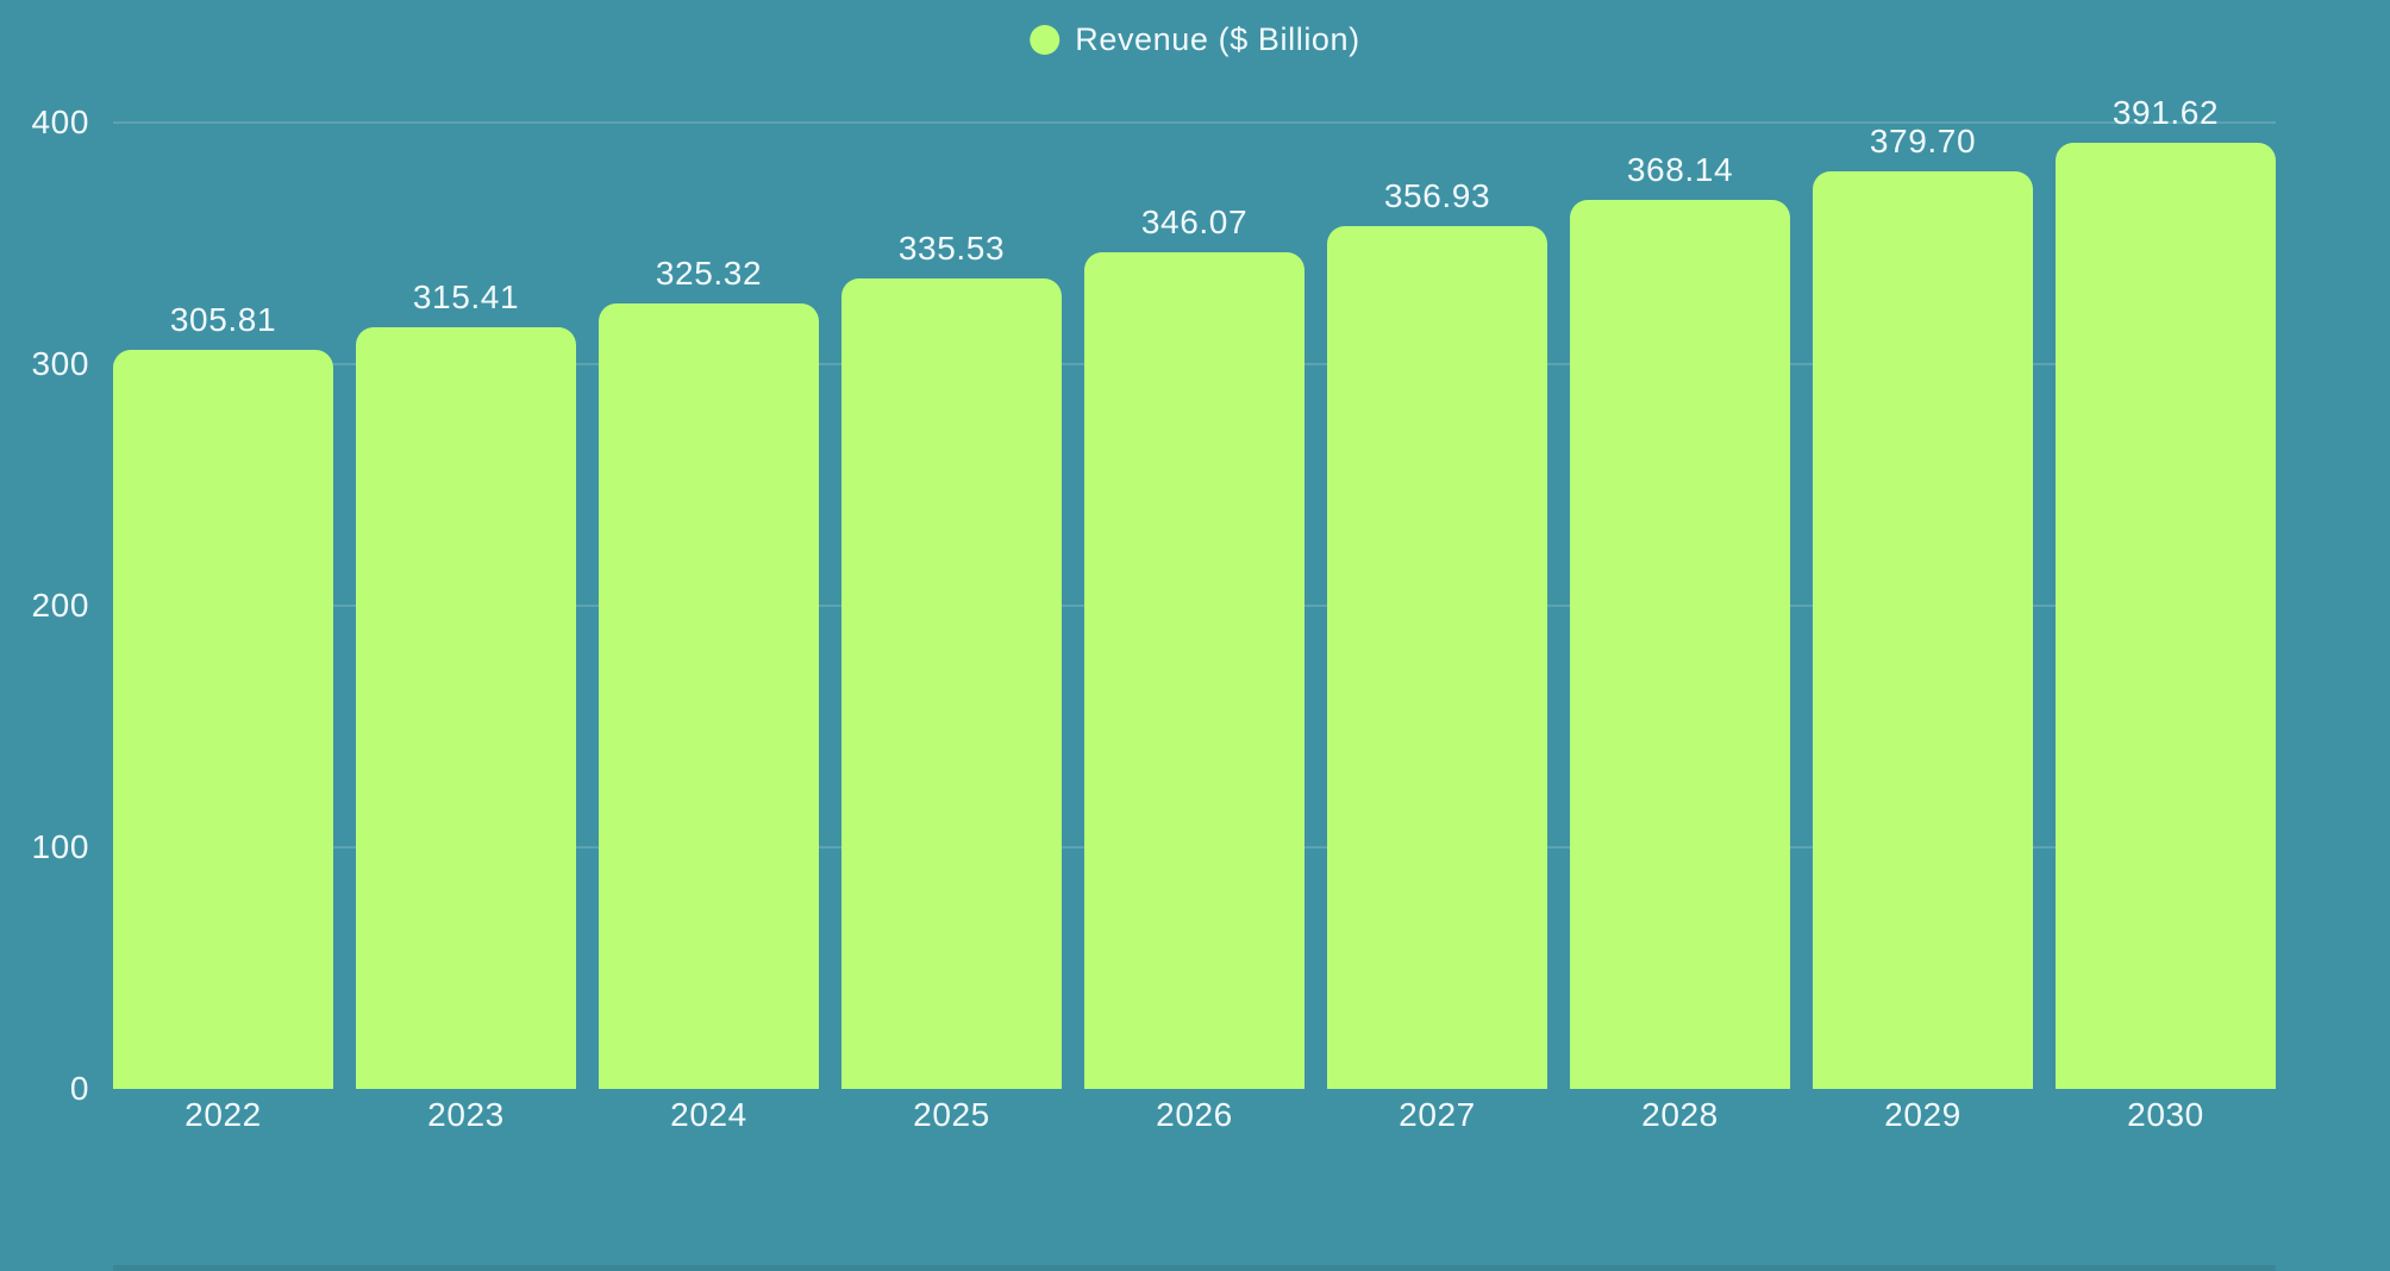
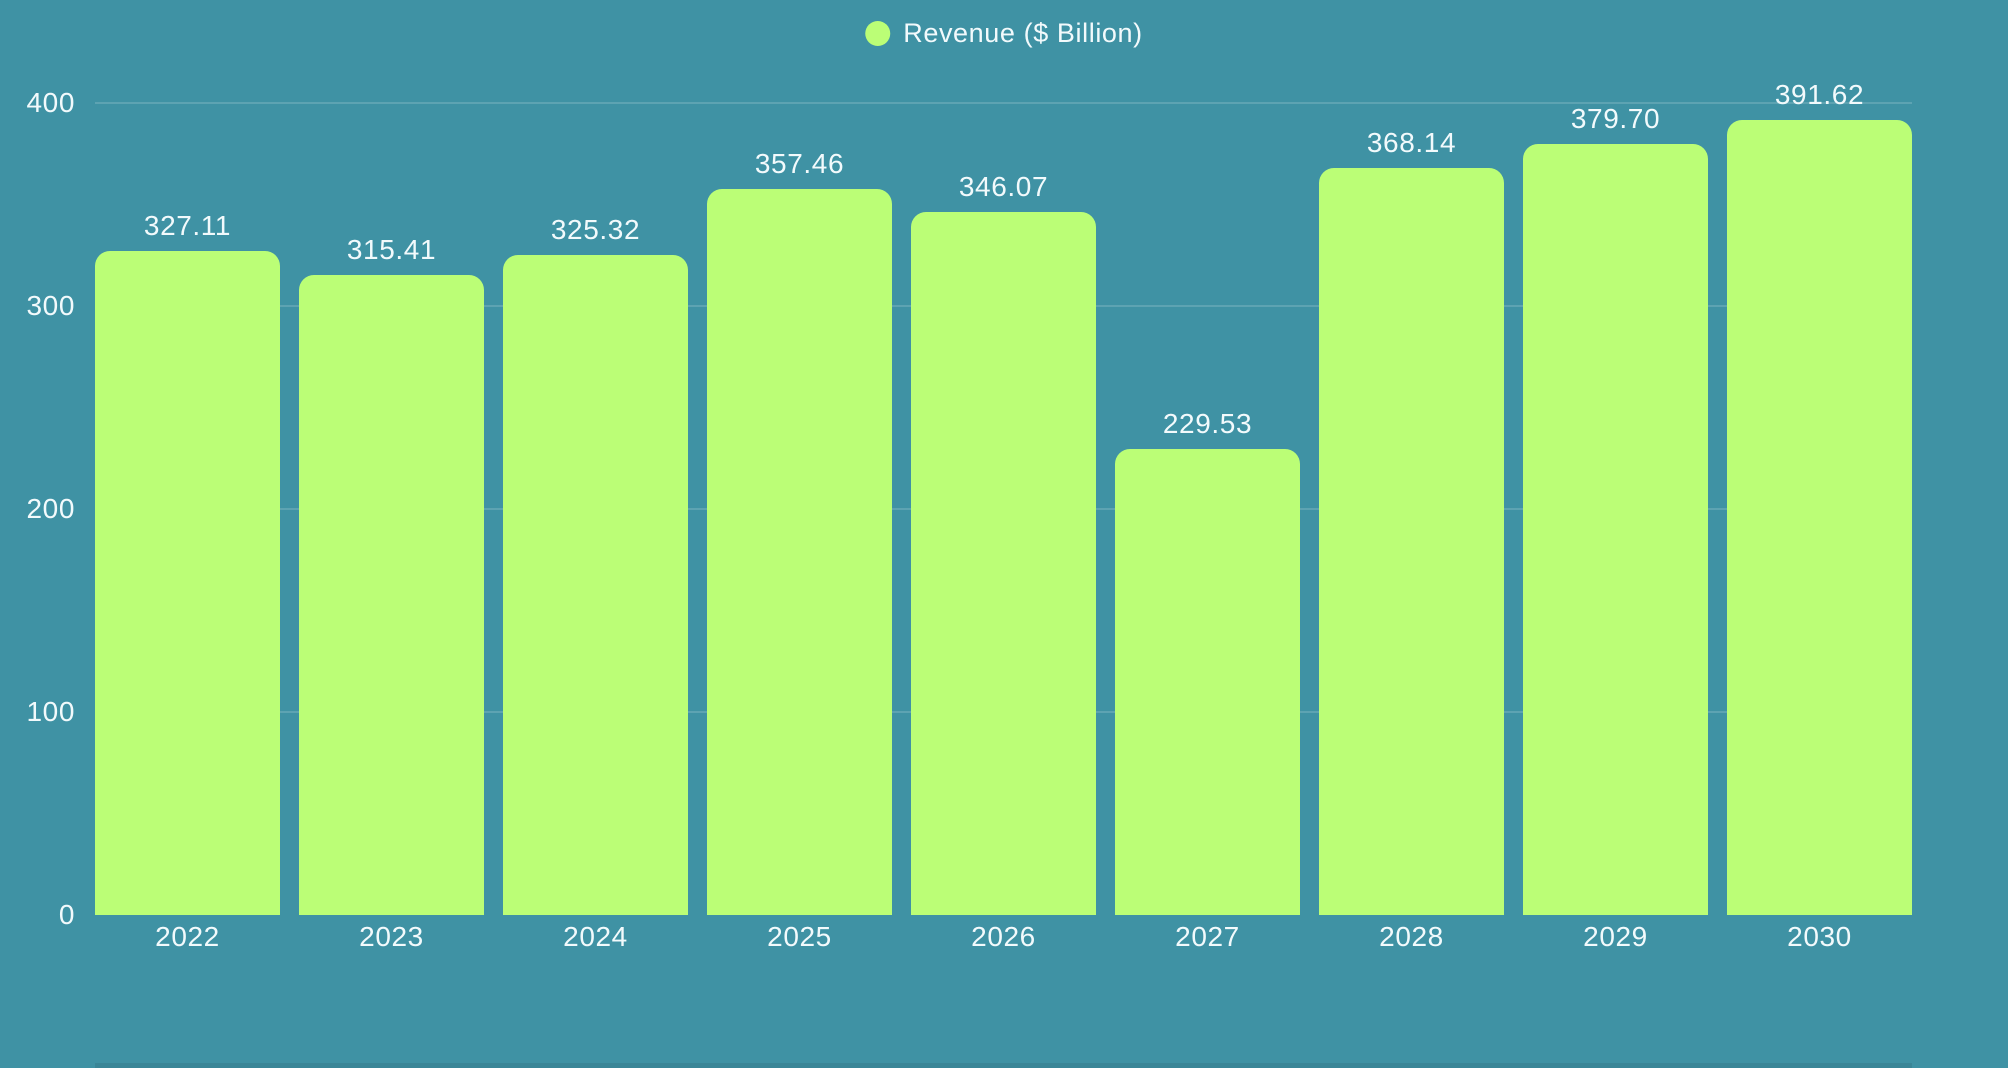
2022: 305.81 -> 327.11
2025: 335.53 -> 357.46
2027: 356.93 -> 229.53
